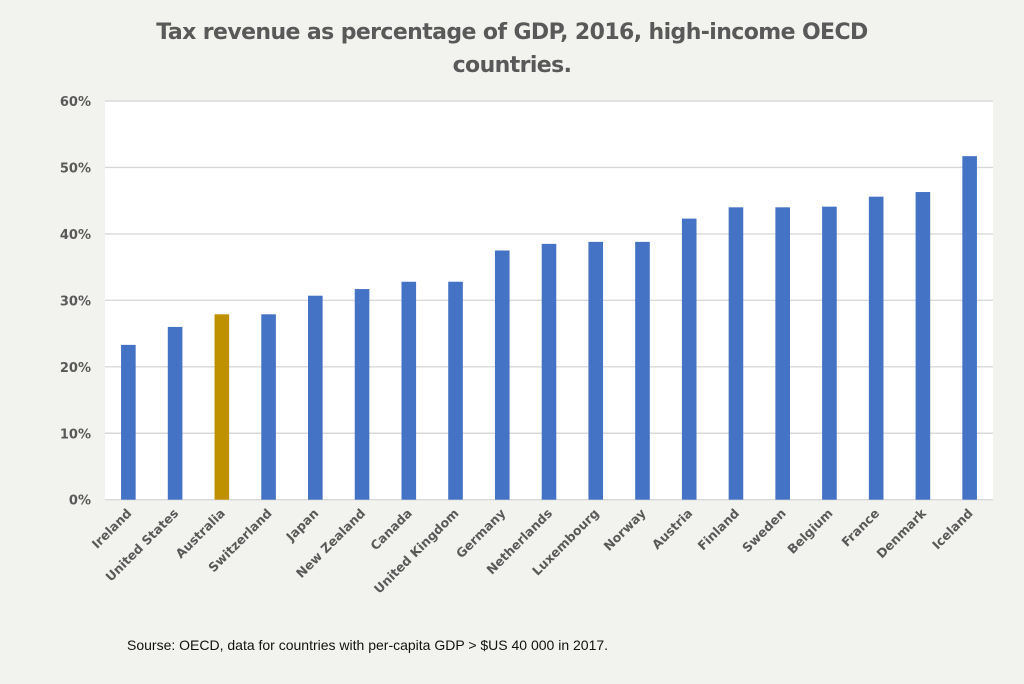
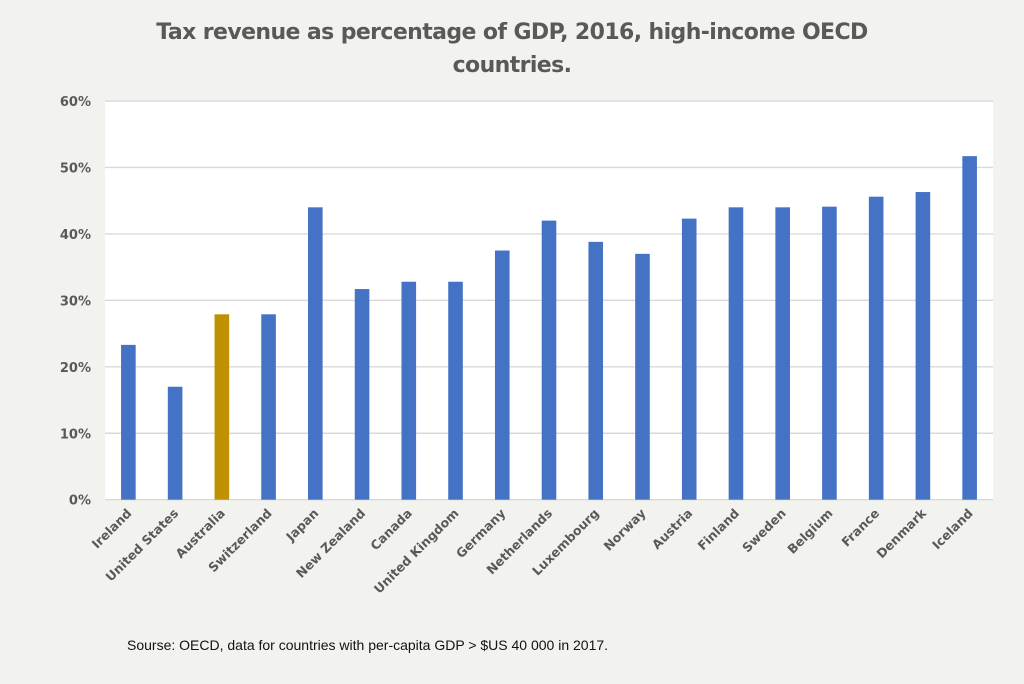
United States: 26% -> 17%
Japan: 31% -> 44%
Netherlands: 38% -> 42%
Norway: 39% -> 37%
